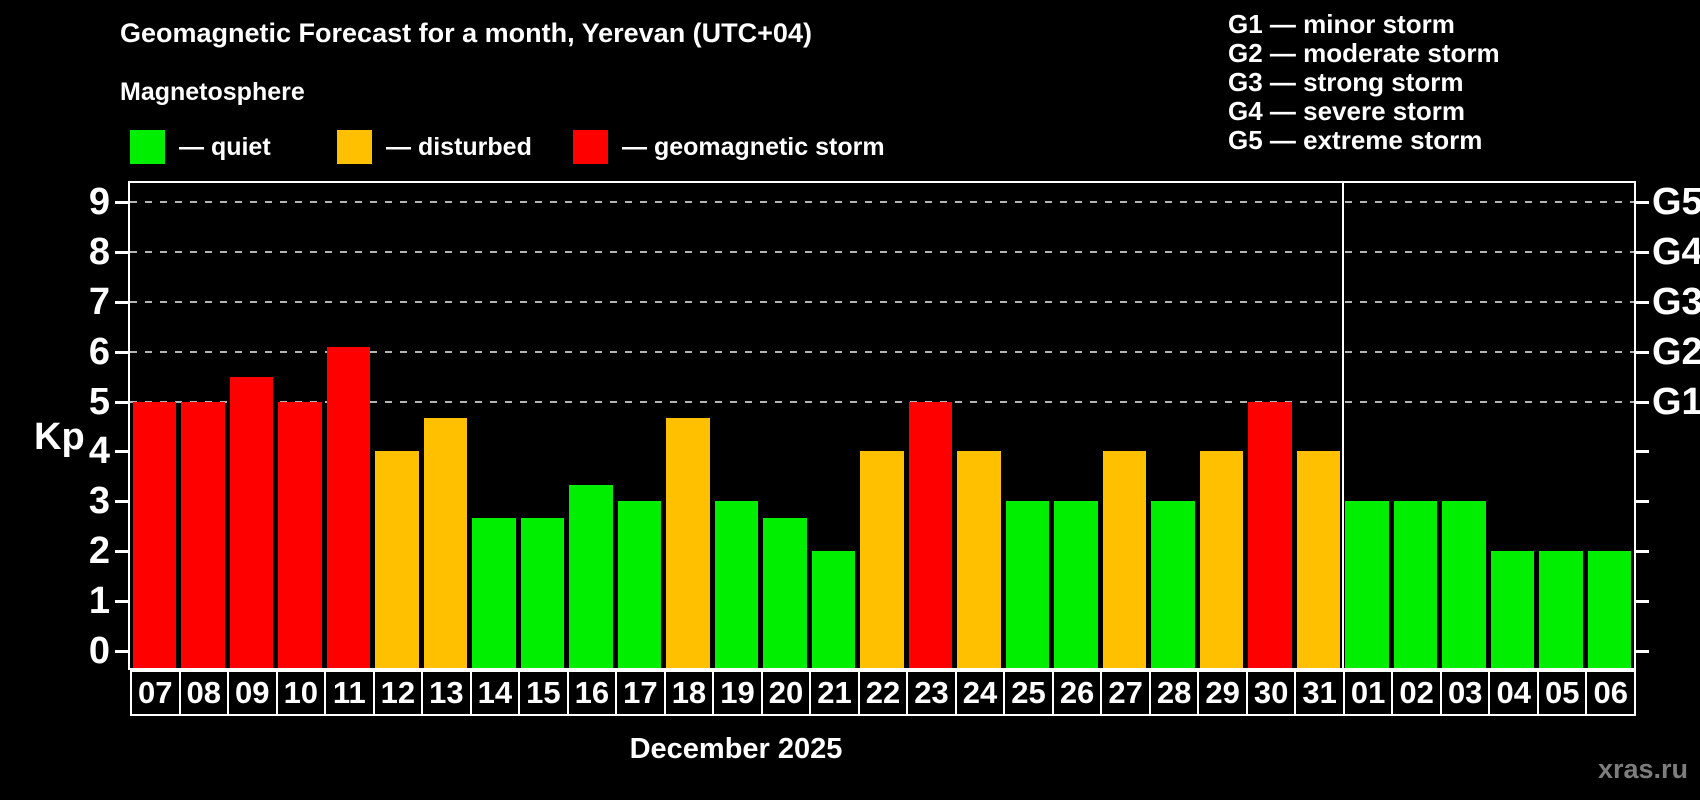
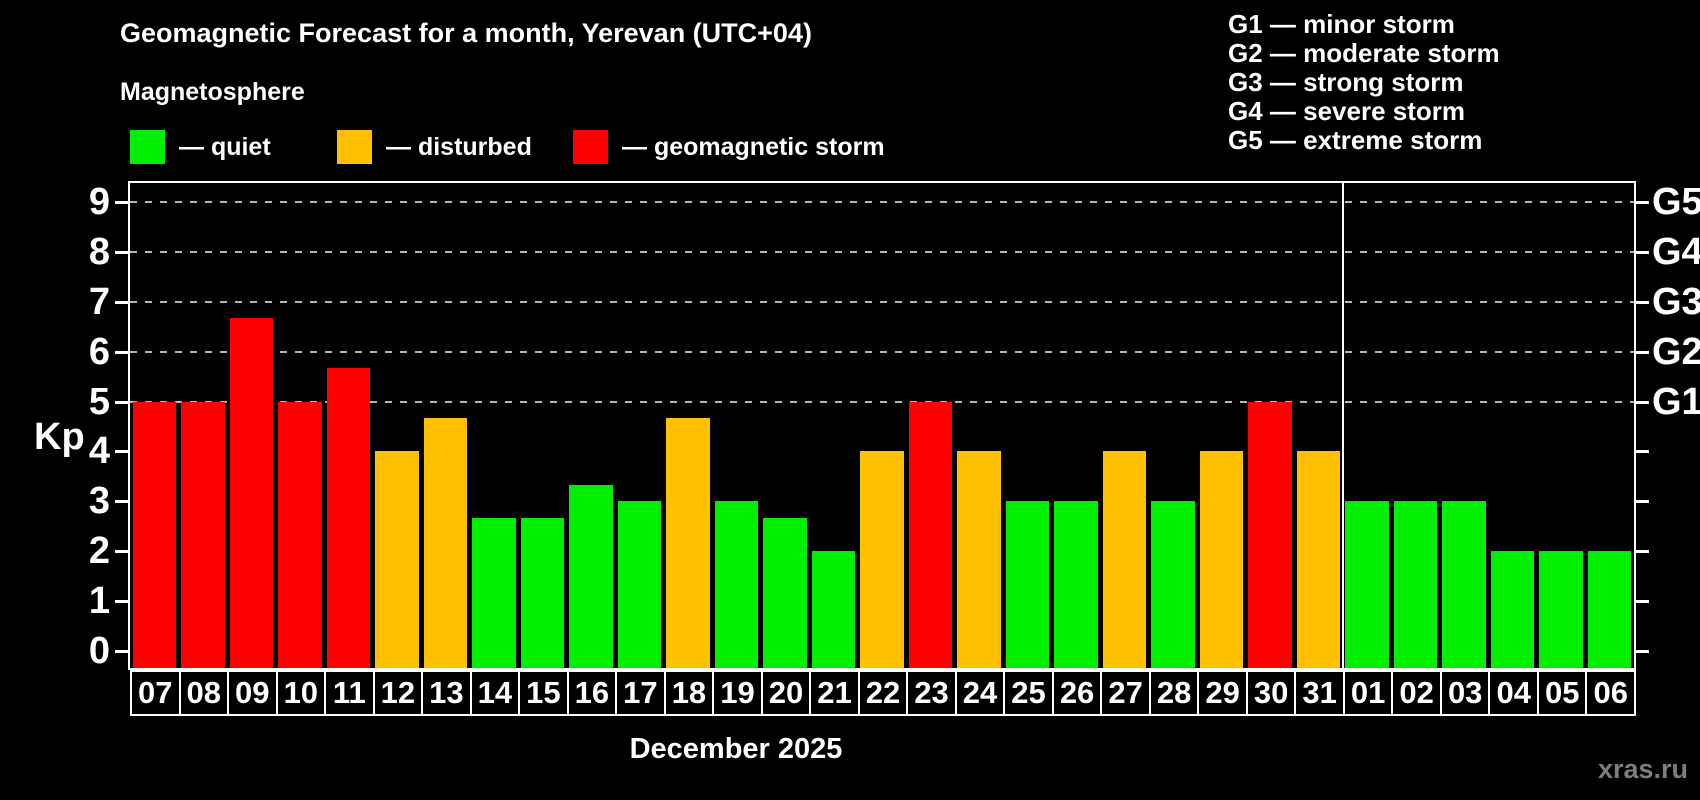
09: 5.5 -> 6.7
11: 6.1 -> 5.7
